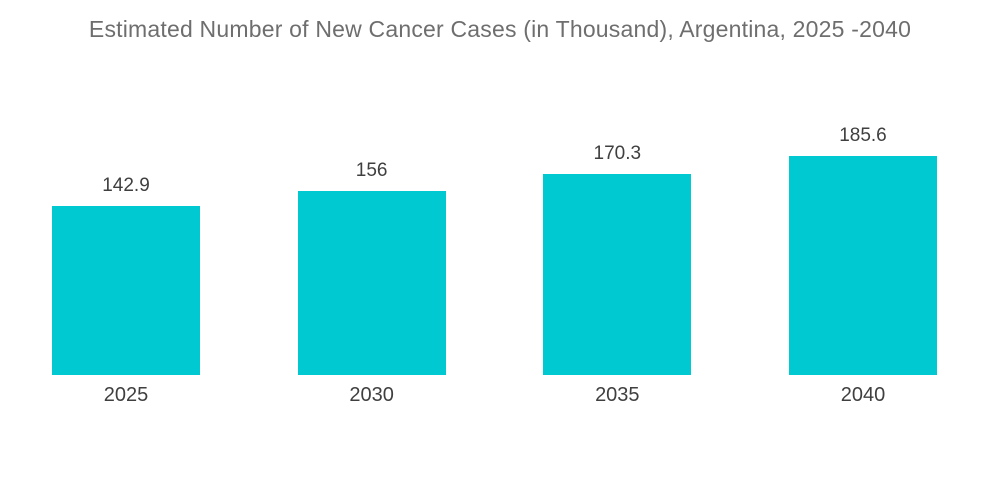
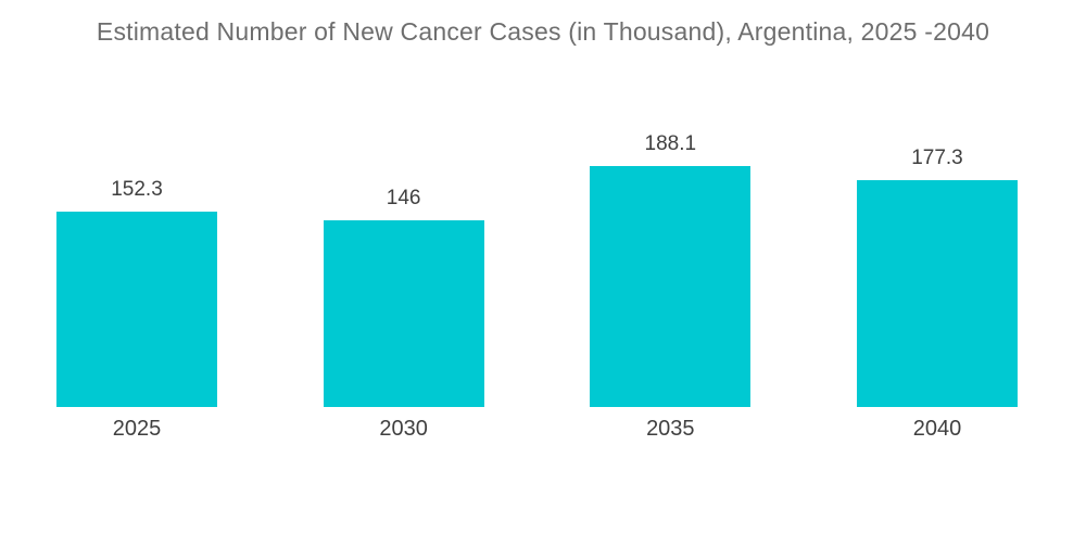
2025: 142.9 -> 152.3
2030: 156 -> 146
2035: 170.3 -> 188.1
2040: 185.6 -> 177.3
